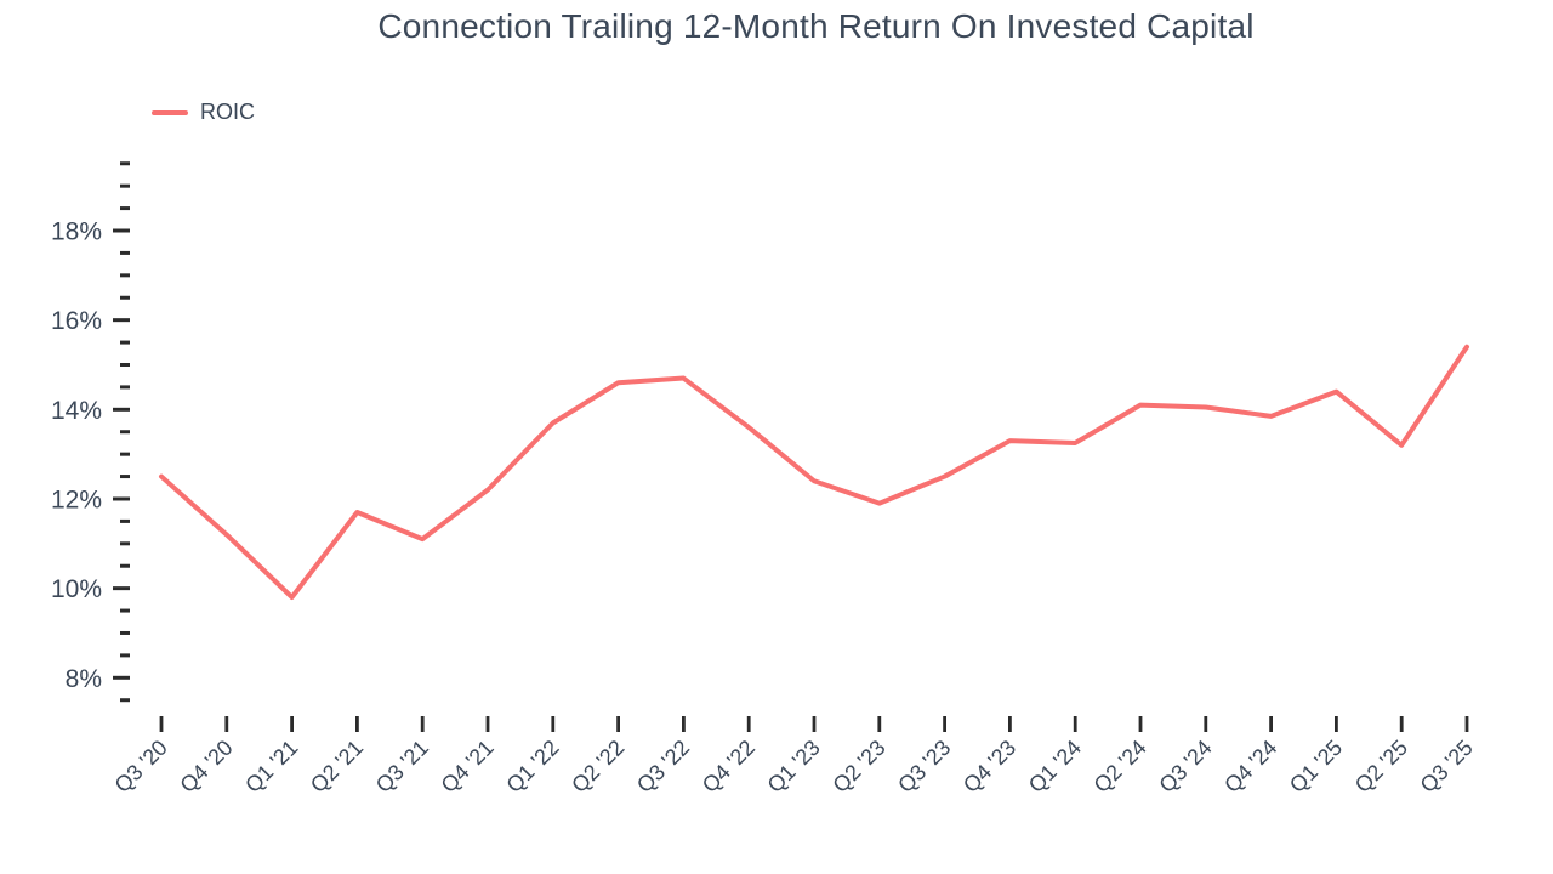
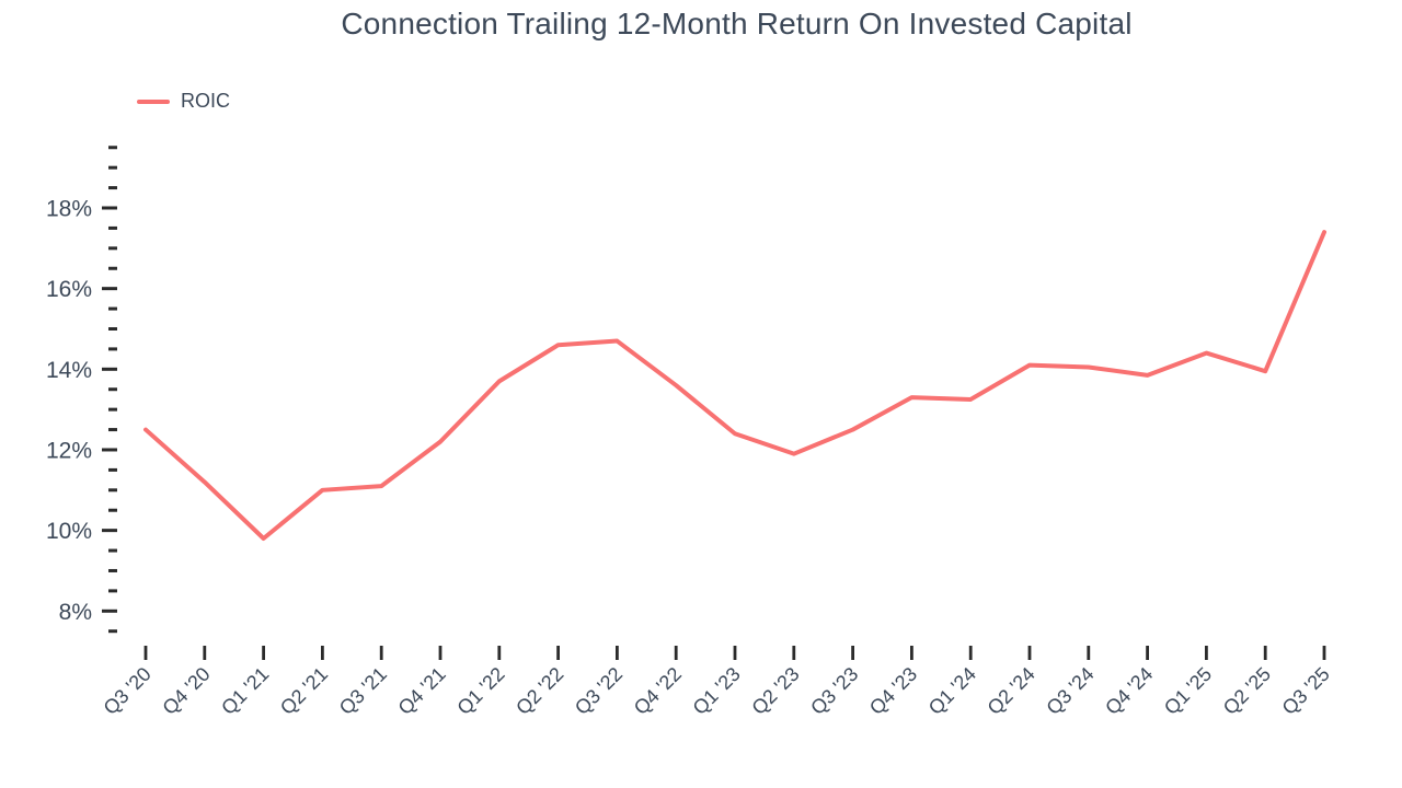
Q2 '21: 11.7% -> 11.0%
Q2 '25: 13.2% -> 13.9%
Q3 '25: 15.4% -> 17.4%
